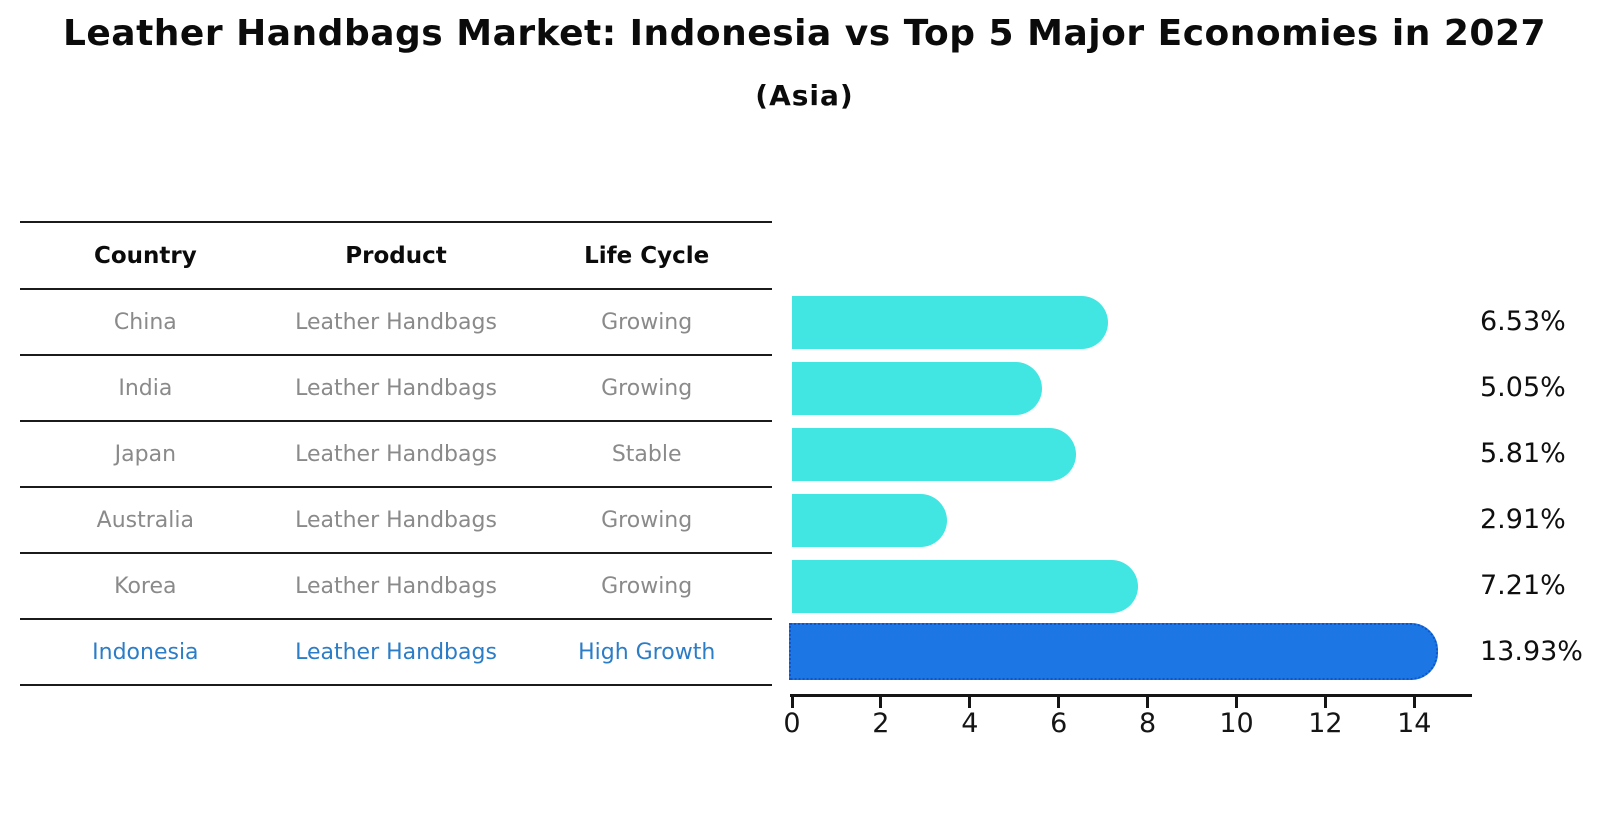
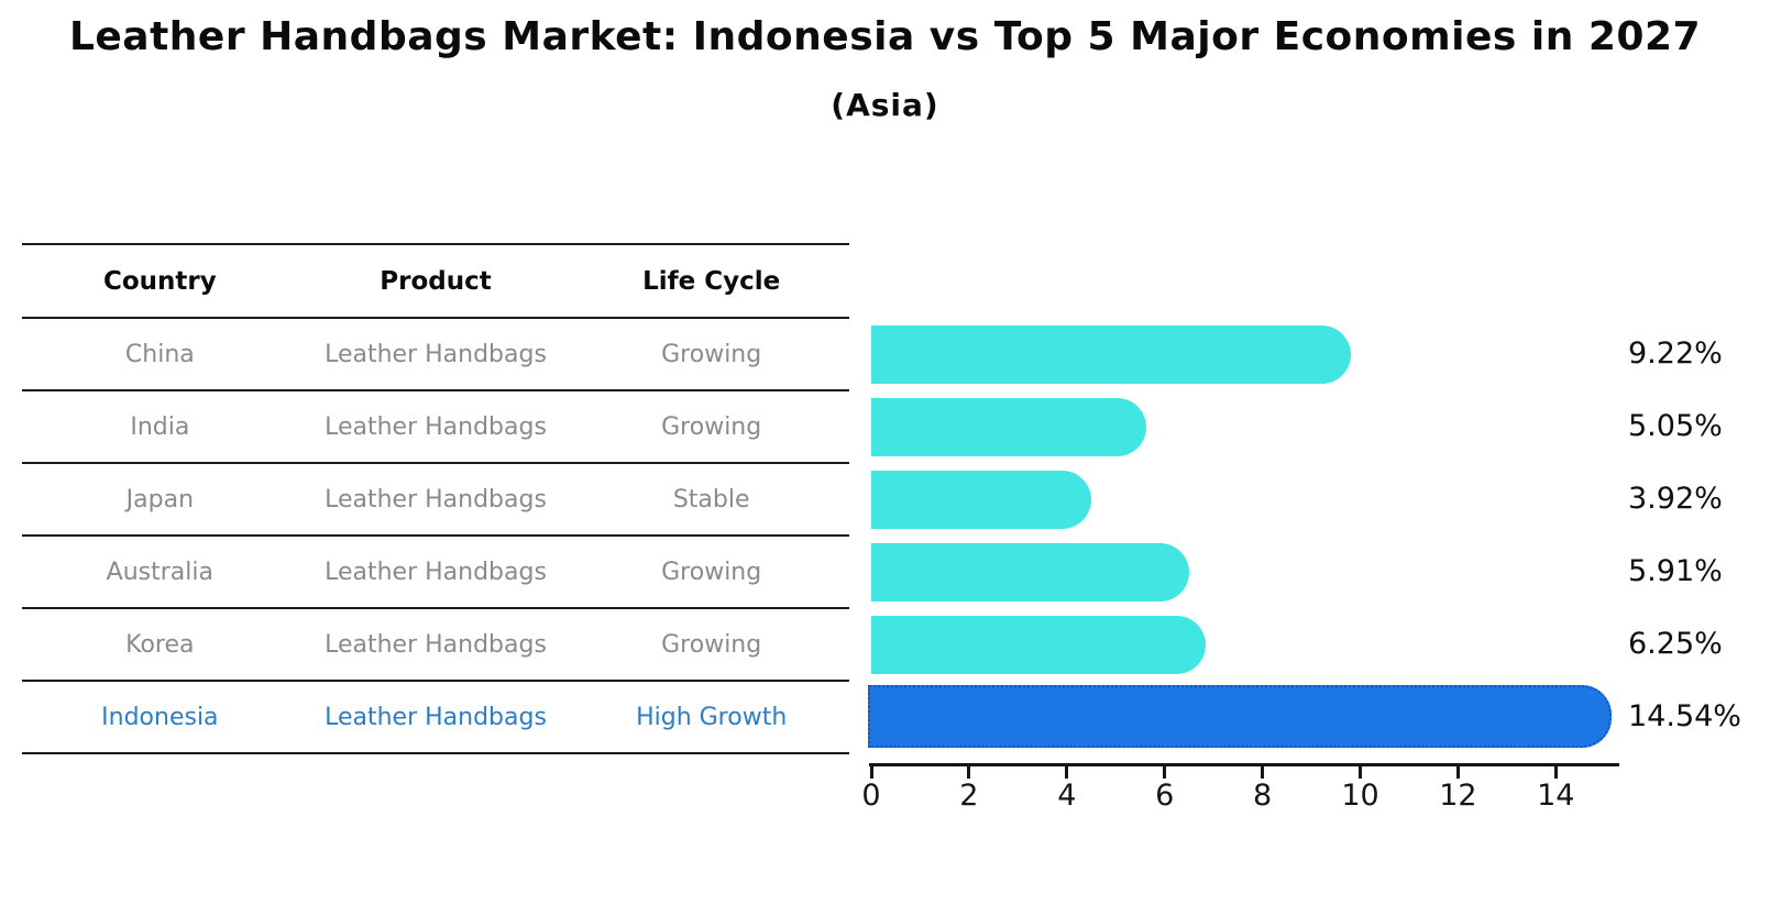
China: 6.53% -> 9.22%
Japan: 5.81% -> 3.92%
Australia: 2.91% -> 5.91%
Korea: 7.21% -> 6.25%
Indonesia: 13.93% -> 14.54%
